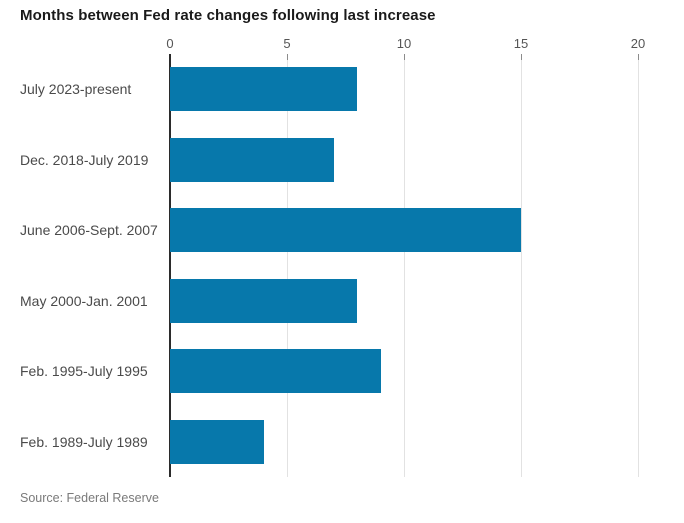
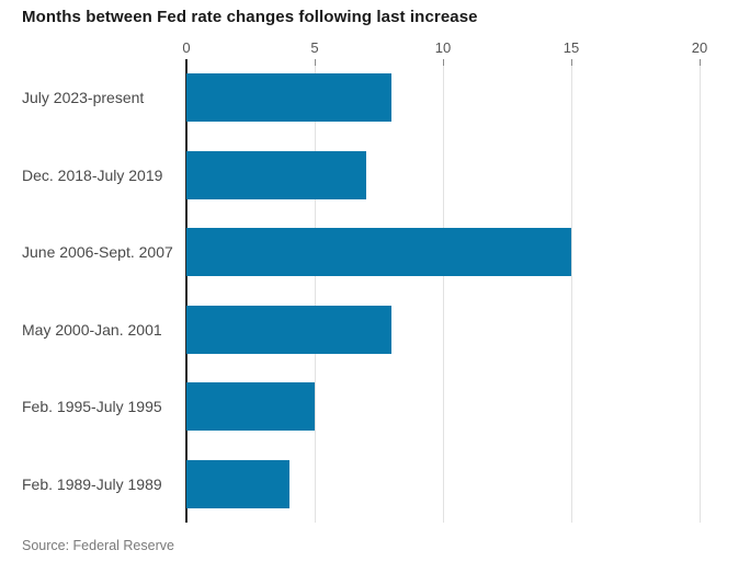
Feb. 1995-July 1995: 9 -> 5
